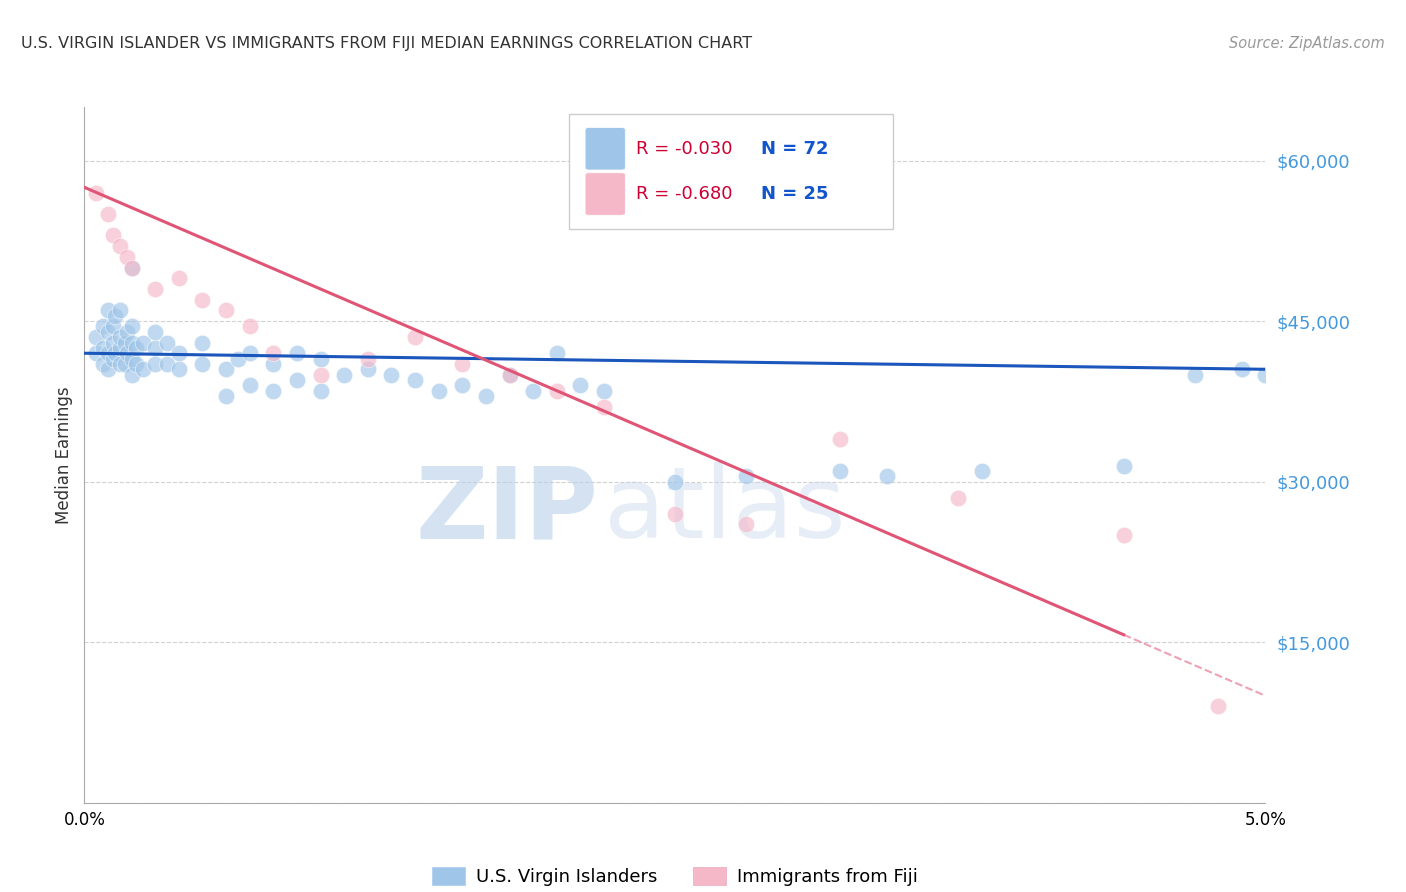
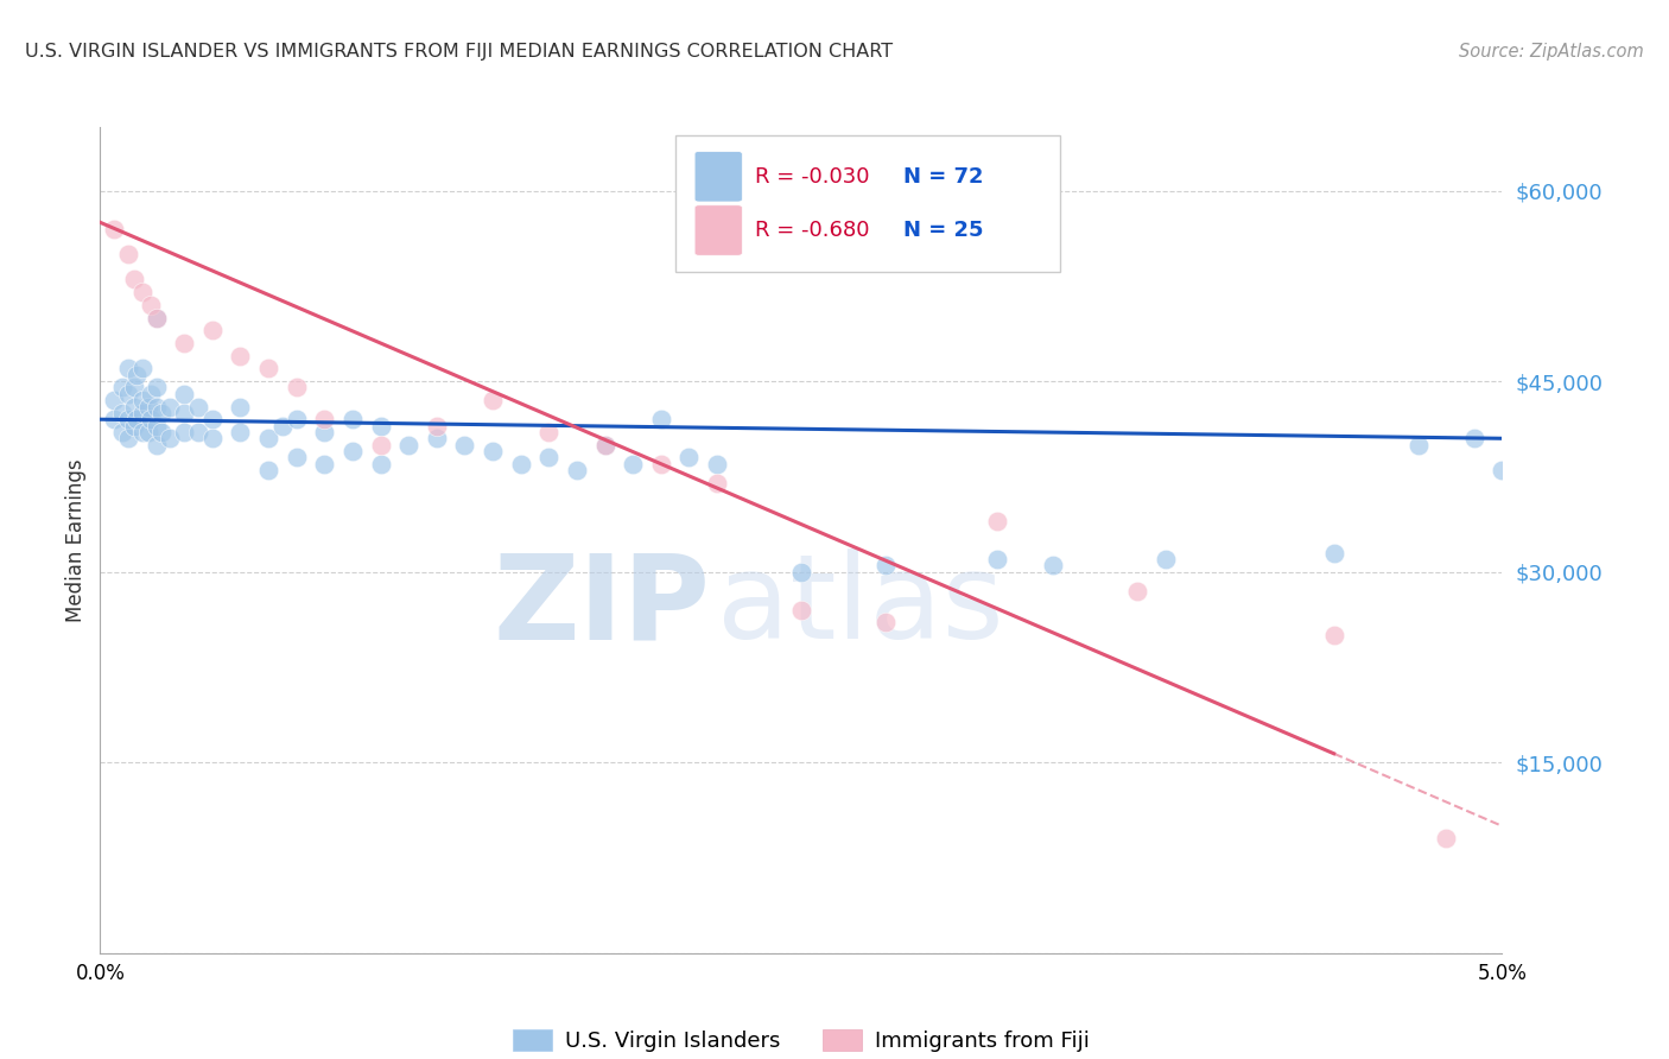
U.S. Virgin Islanders/5.0%: $40,000 -> $38,000
